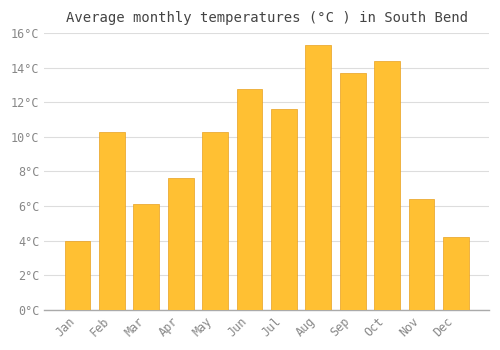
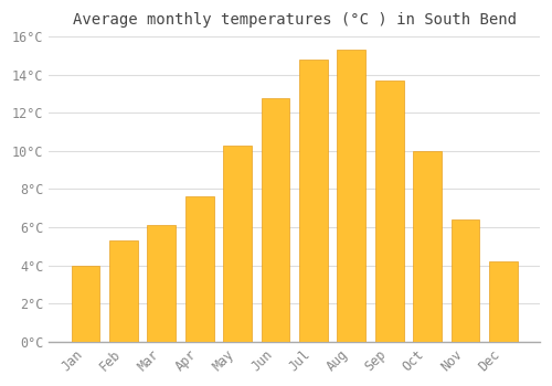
Feb: 10.3°C -> 5.3°C
Jul: 11.6°C -> 14.8°C
Oct: 14.4°C -> 10.0°C
